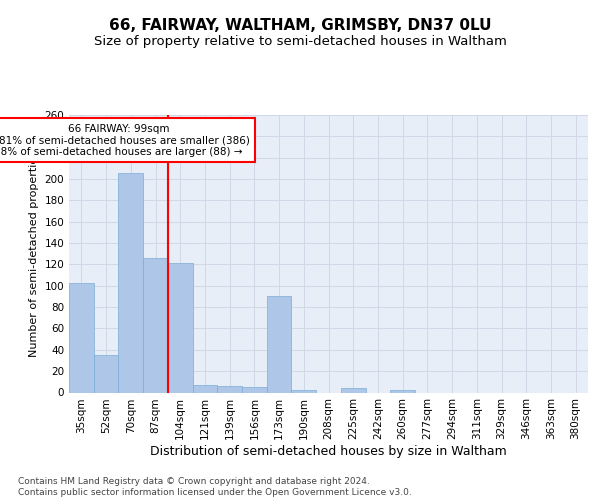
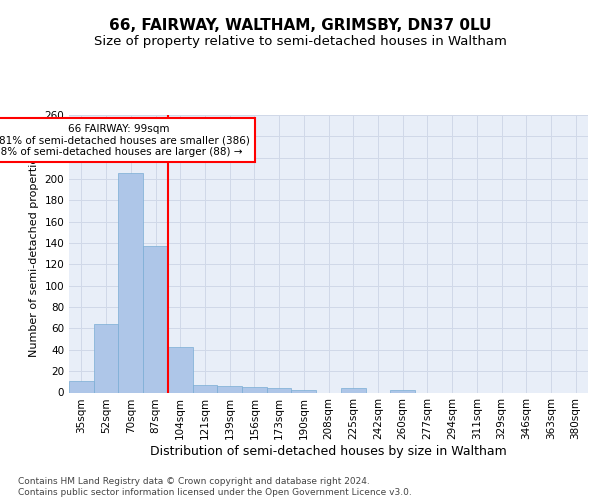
35sqm: 103 -> 11
52sqm: 35 -> 64
87sqm: 126 -> 137
104sqm: 121 -> 43
173sqm: 90 -> 4
